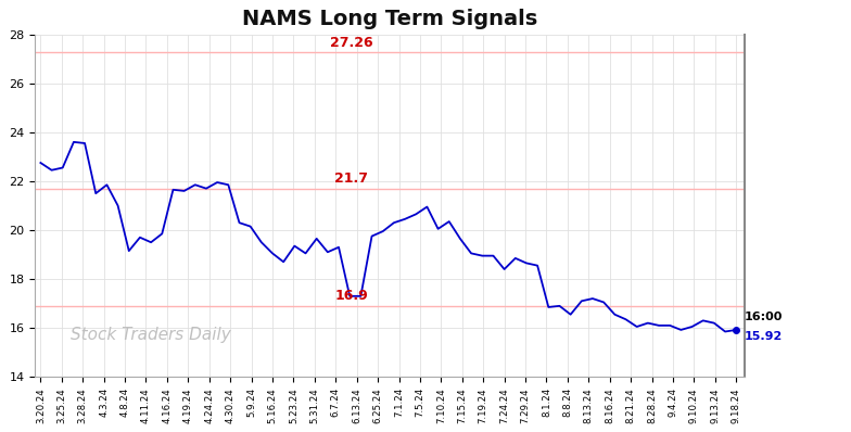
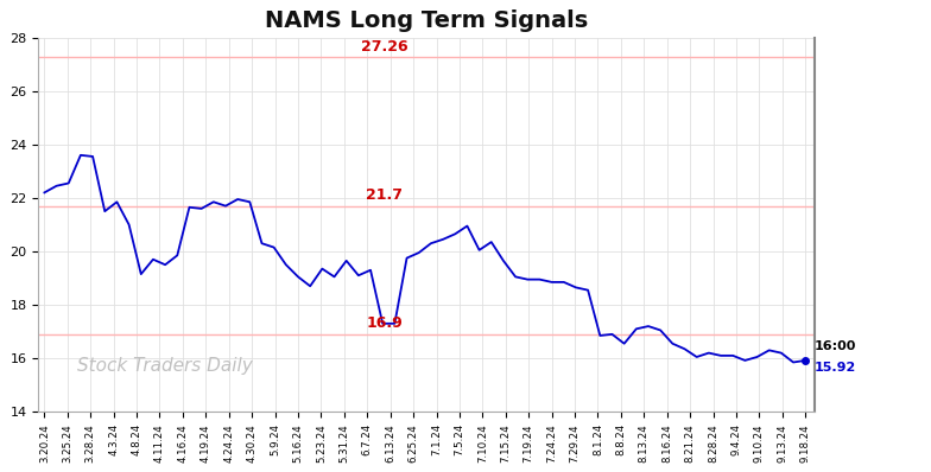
3.20.24: 22.75 -> 22.20
7.24.24: 18.40 -> 18.85
